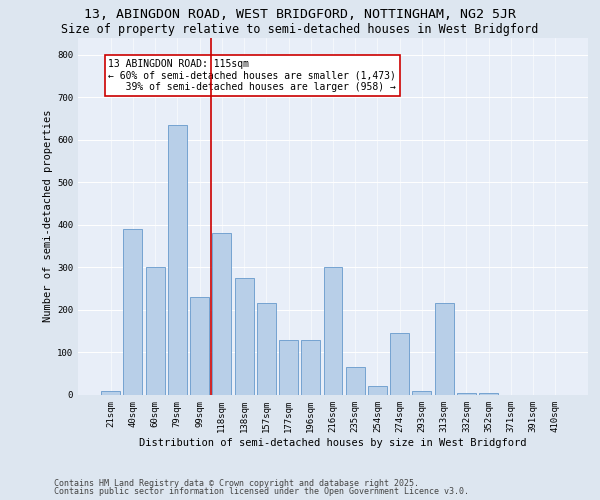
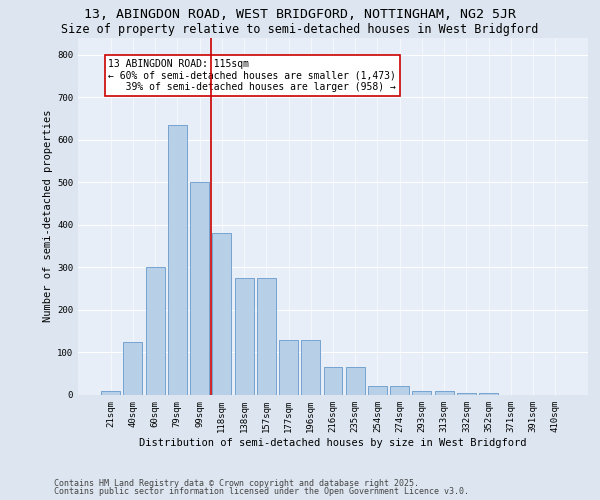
40sqm: 390 -> 125
99sqm: 230 -> 500
157sqm: 215 -> 275
216sqm: 300 -> 65
274sqm: 145 -> 20
313sqm: 215 -> 10
